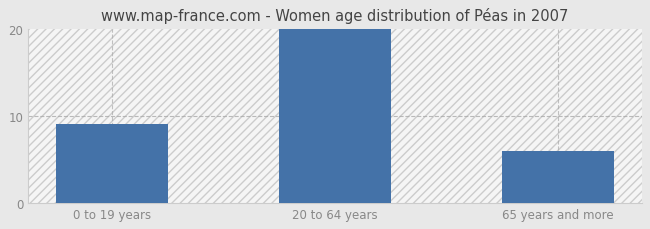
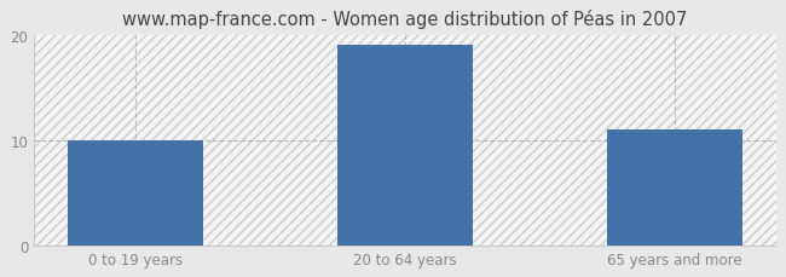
0 to 19 years: 9 -> 10
20 to 64 years: 20 -> 19
65 years and more: 6 -> 11
